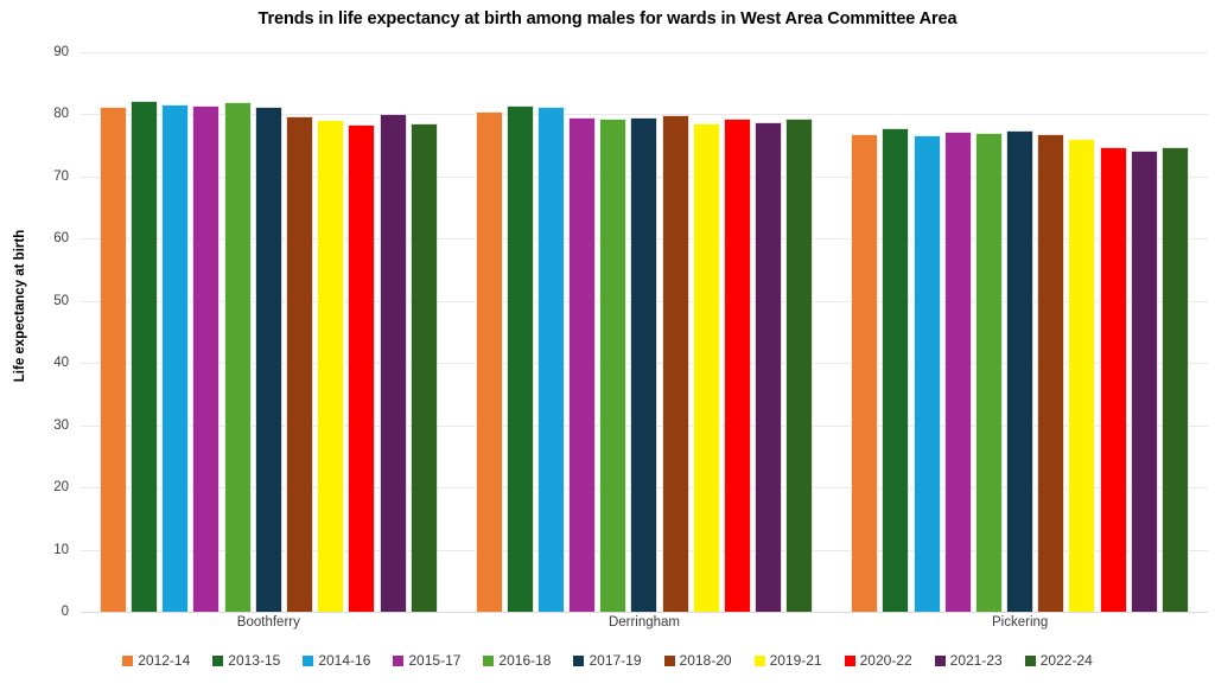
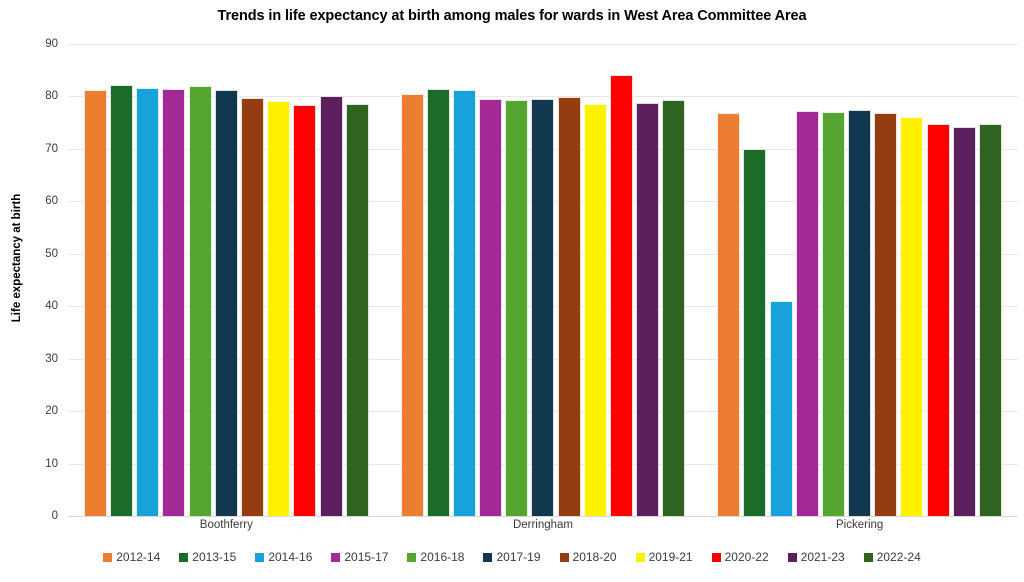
2020-22/Derringham: 79 -> 84
2013-15/Pickering: 78 -> 70
2014-16/Pickering: 77 -> 41
